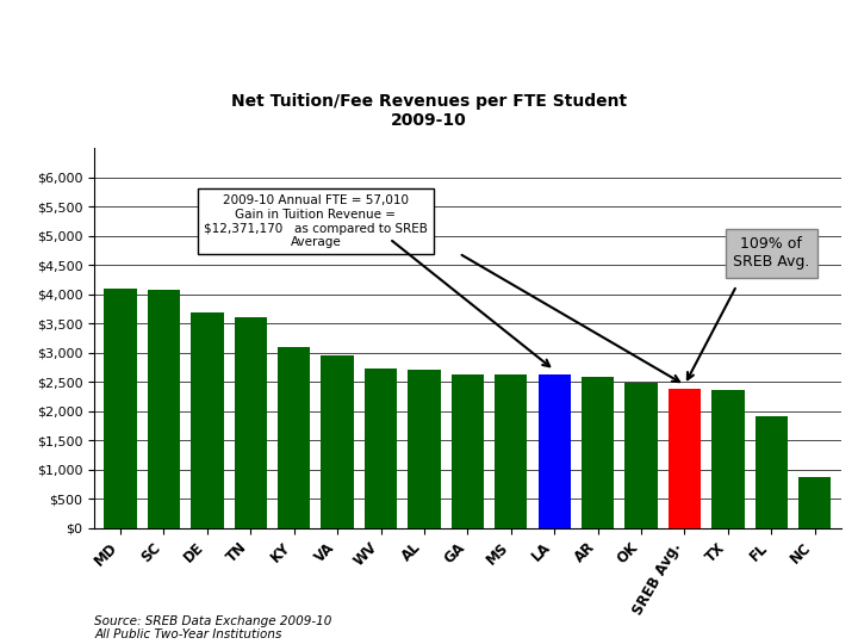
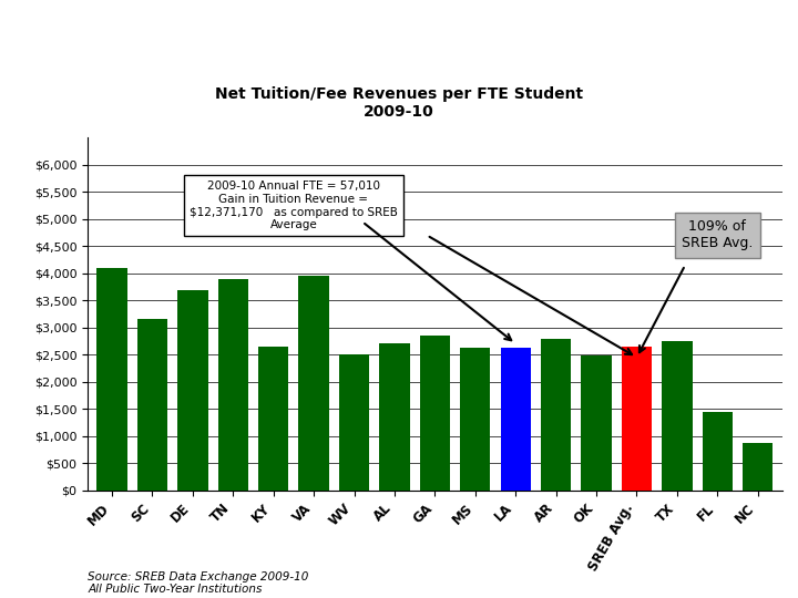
SC: $4,080 -> $3,150
TN: $3,600 -> $3,900
KY: $3,100 -> $2,650
VA: $2,960 -> $3,950
WV: $2,730 -> $2,500
GA: $2,630 -> $2,850
AR: $2,580 -> $2,800
SREB Avg.: $2,390 -> $2,650
TX: $2,360 -> $2,750
FL: $1,920 -> $1,450
